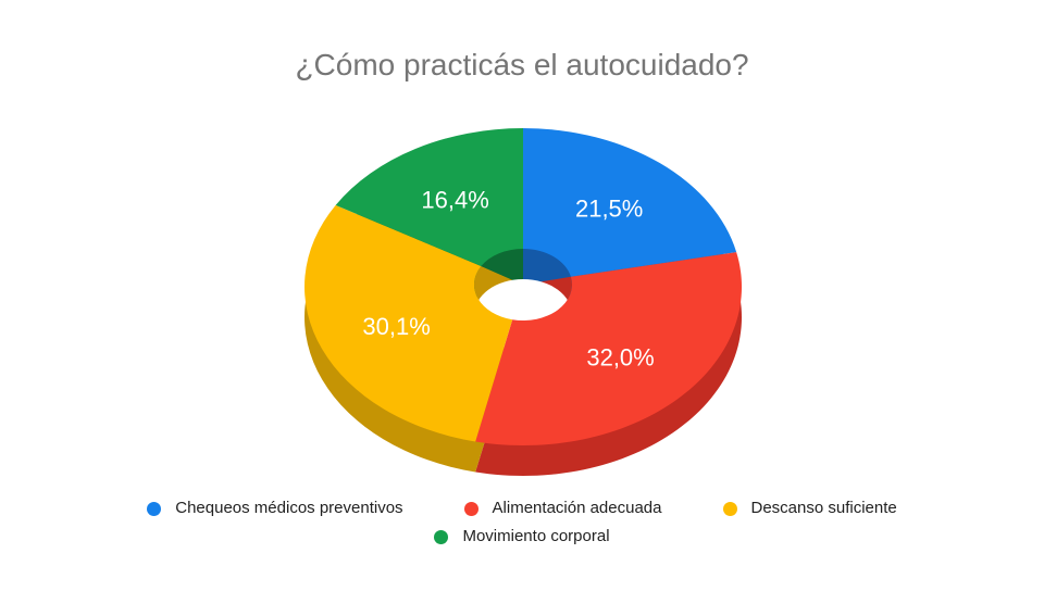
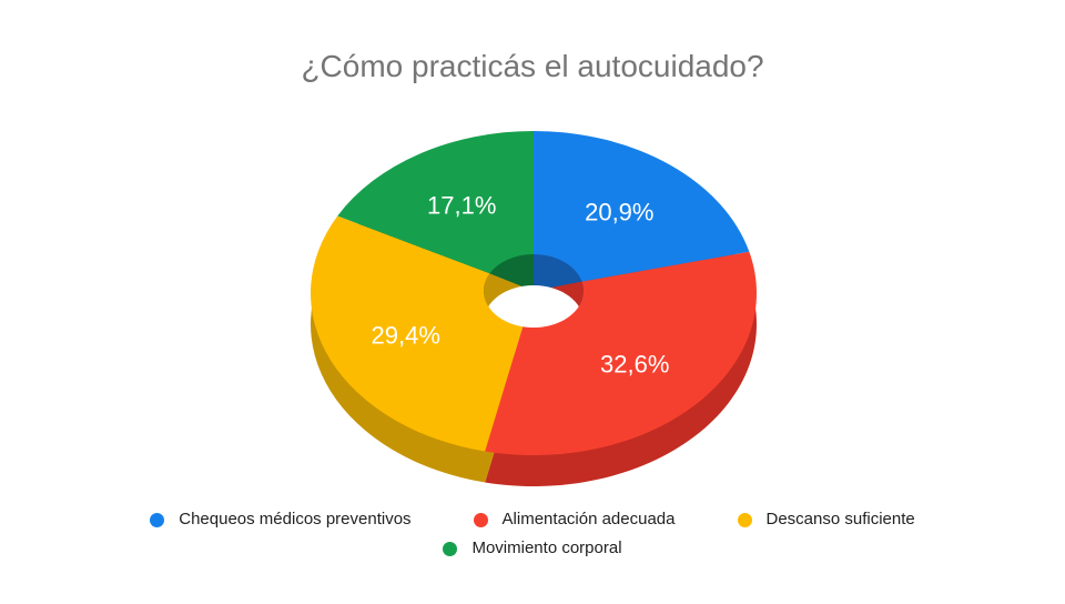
Chequeos médicos preventivos: 21,5% -> 20,9%
Alimentación adecuada: 32,0% -> 32,6%
Descanso suficiente: 30,1% -> 29,4%
Movimiento corporal: 16,4% -> 17,1%
